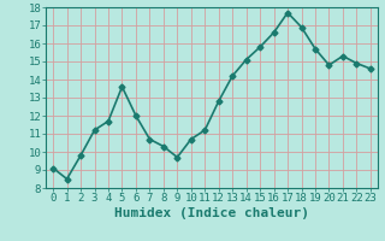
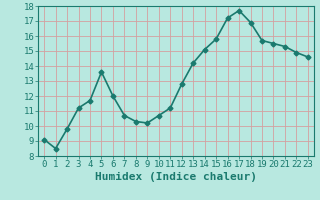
9: 9.7 -> 10.2
16: 16.6 -> 17.2
20: 14.8 -> 15.5
